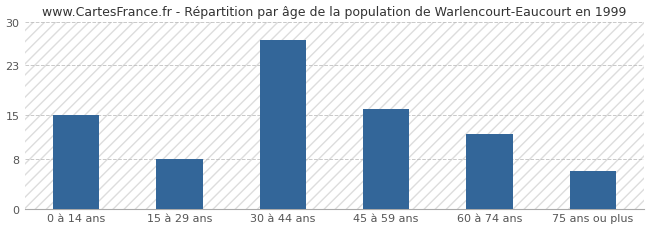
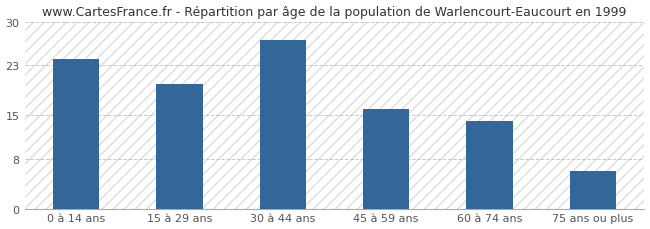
0 à 14 ans: 15 -> 24
15 à 29 ans: 8 -> 20
60 à 74 ans: 12 -> 14
